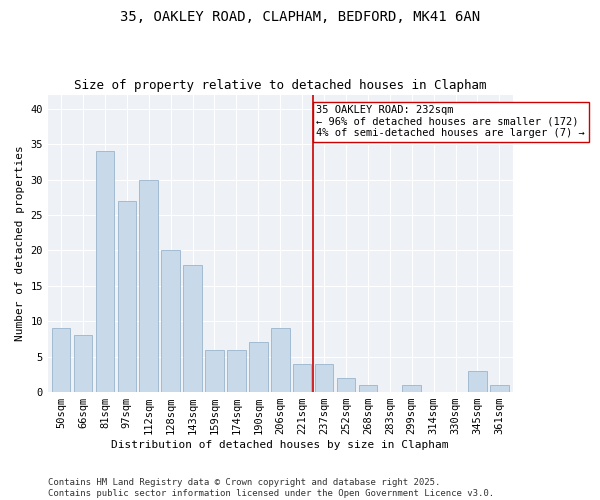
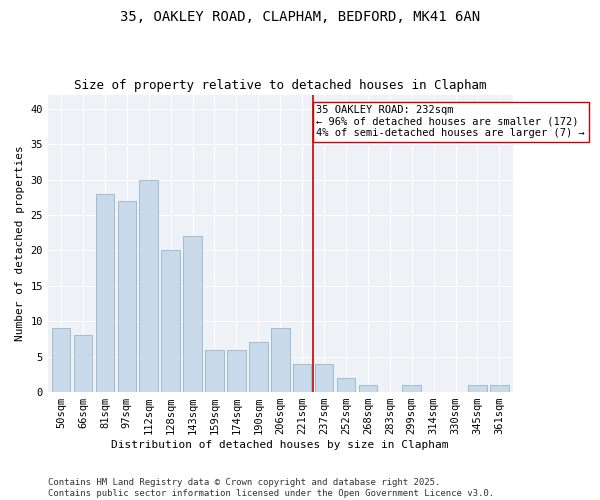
81sqm: 34 -> 28
143sqm: 18 -> 22
345sqm: 3 -> 1
